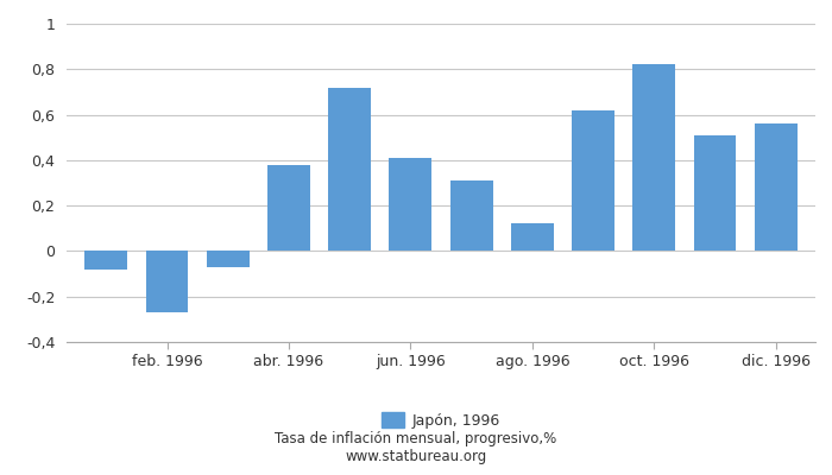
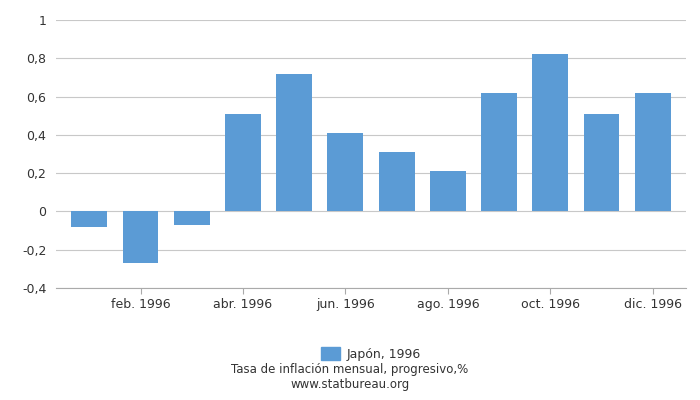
abr. 1996: 0,38 -> 0,51
ago. 1996: 0,12 -> 0,21
dic. 1996: 0,56 -> 0,62
